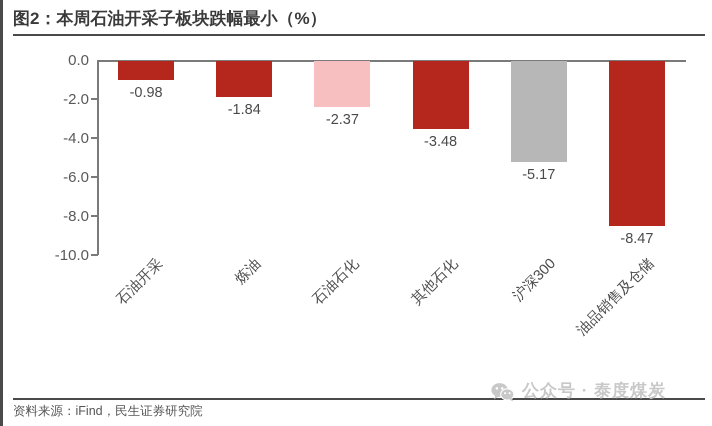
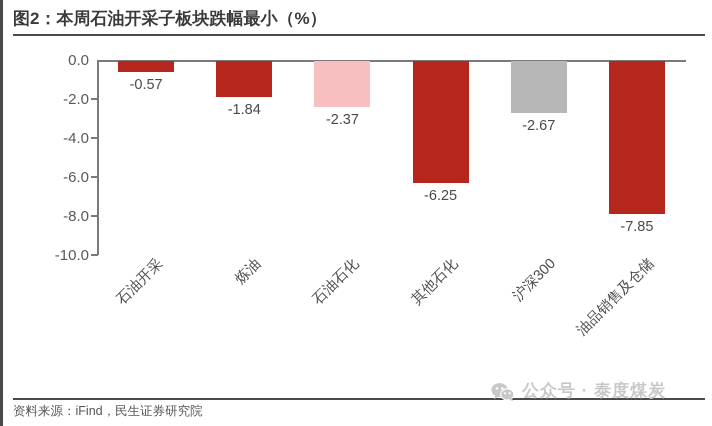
石油开采: -0.98 -> -0.57
其他石化: -3.48 -> -6.25
沪深300: -5.17 -> -2.67
油品销售及仓储: -8.47 -> -7.85
